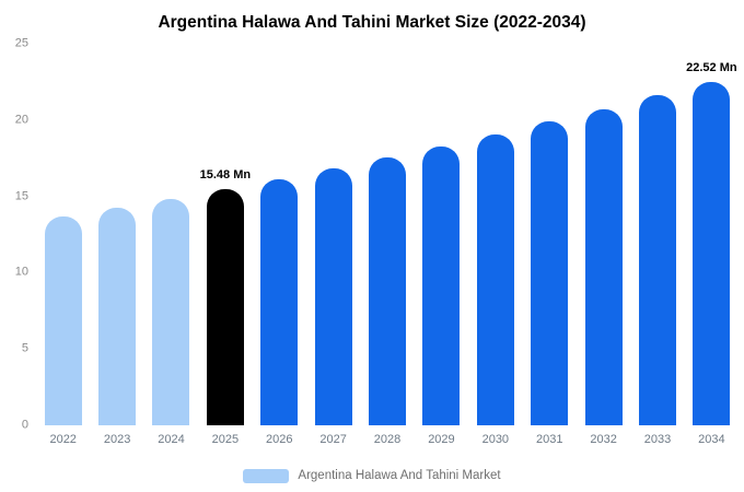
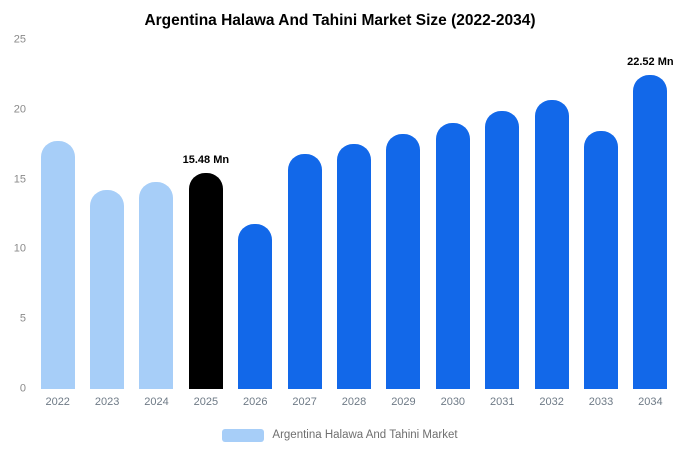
2022: 13.7 -> 17.8
2026: 16.1 -> 11.8
2033: 21.6 -> 18.5
